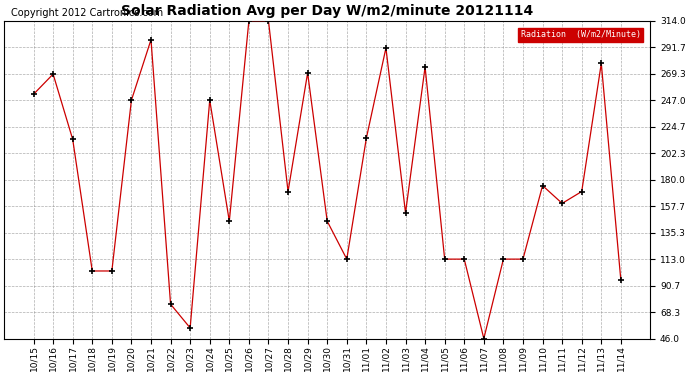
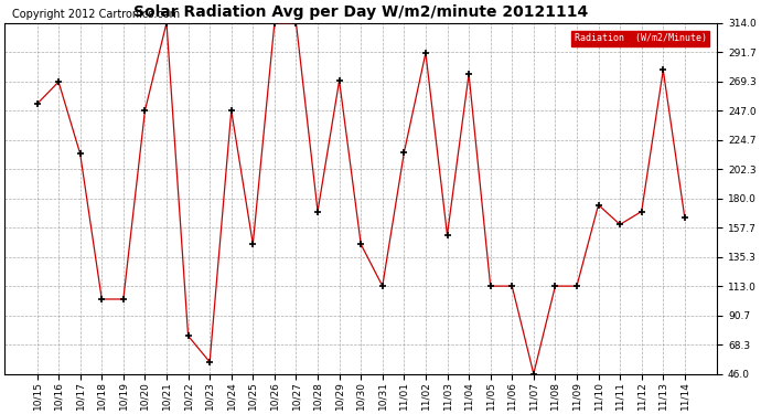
10/21: 298 -> 314
11/14: 95 -> 165
